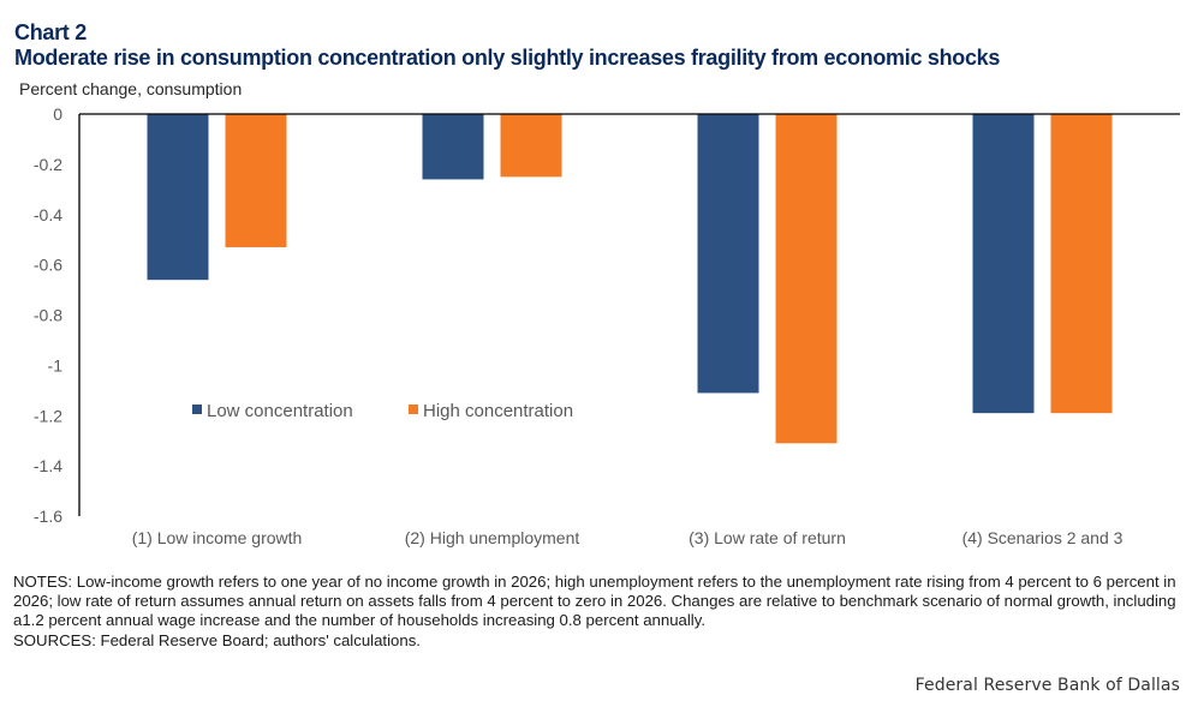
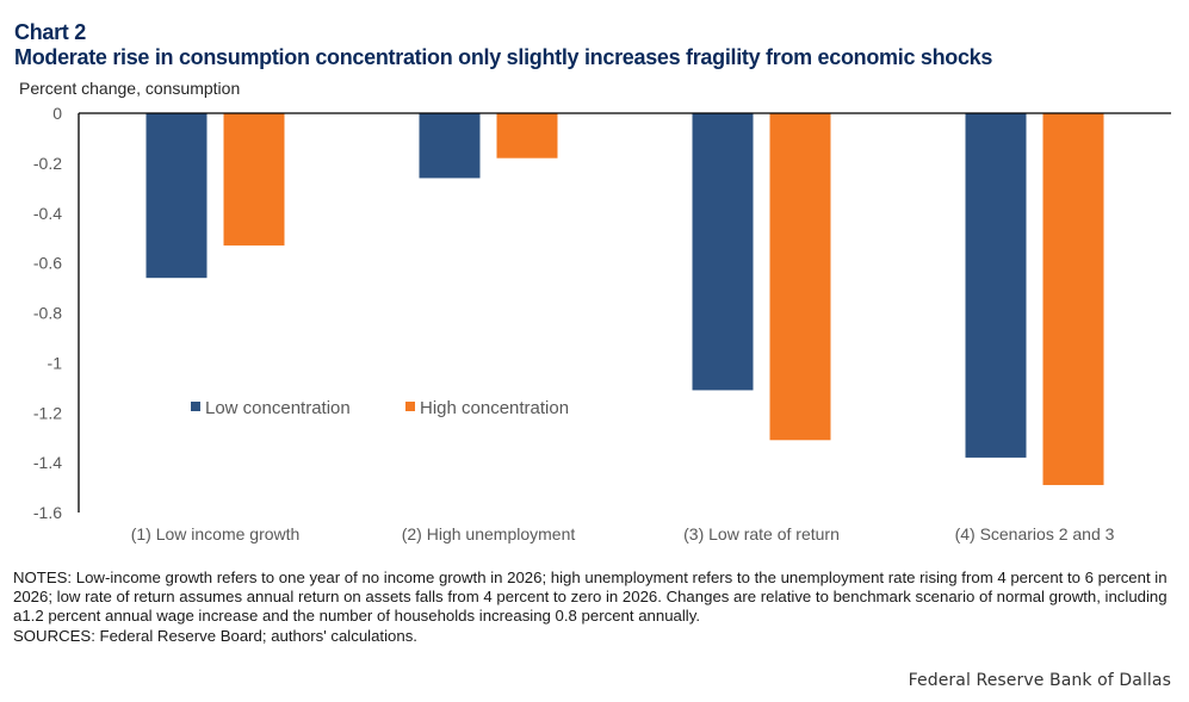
High concentration/(2) High unemployment: -0.25 -> -0.18
Low concentration/(4) Scenarios 2 and 3: -1.19 -> -1.38
High concentration/(4) Scenarios 2 and 3: -1.19 -> -1.49
